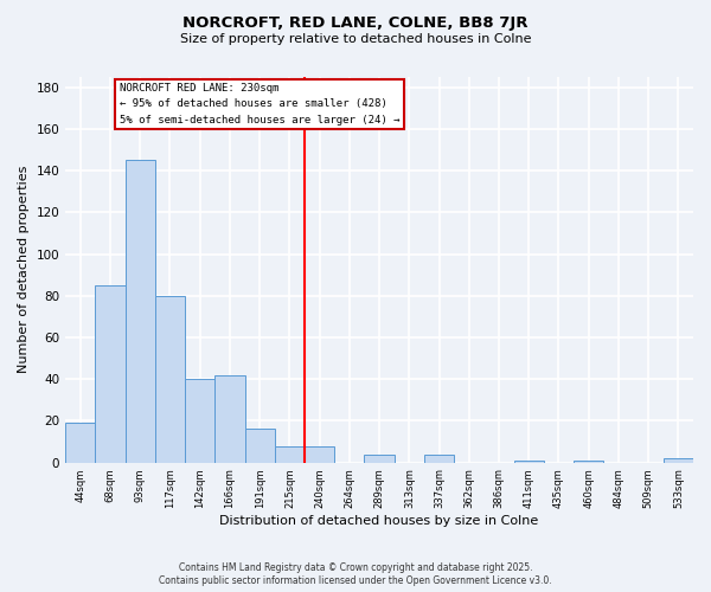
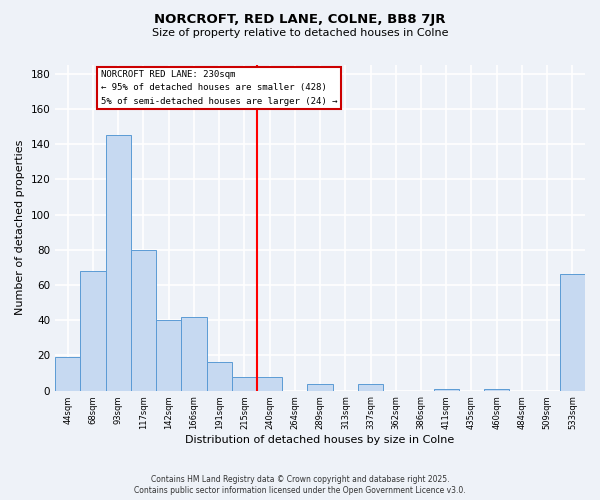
68sqm: 85 -> 68
533sqm: 2 -> 66
